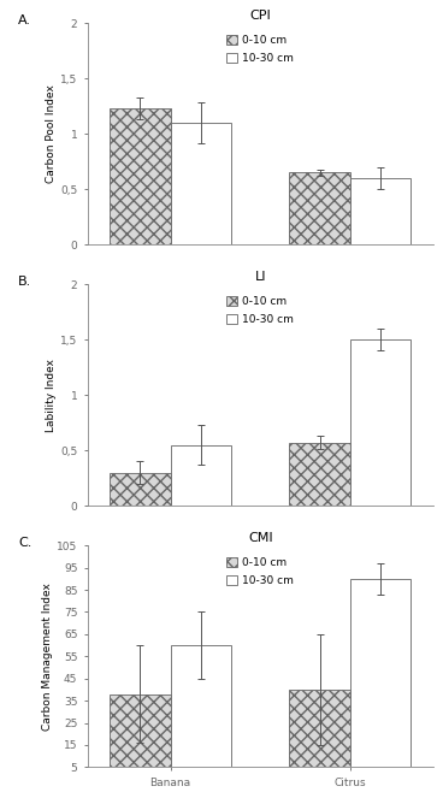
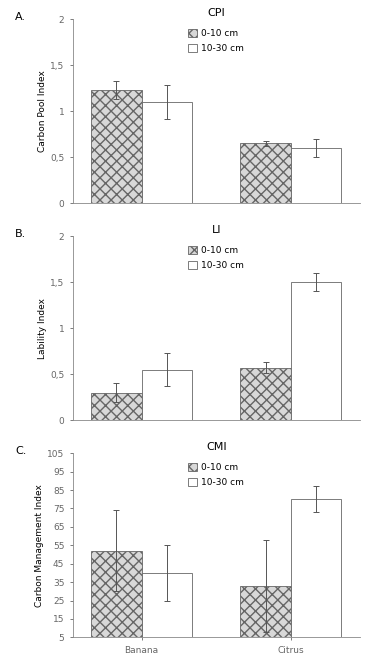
CMI/0-10 cm/Banana: 38 -> 52
CMI/10-30 cm/Banana: 60 -> 40
CMI/0-10 cm/Citrus: 40 -> 33
CMI/10-30 cm/Citrus: 90 -> 80
